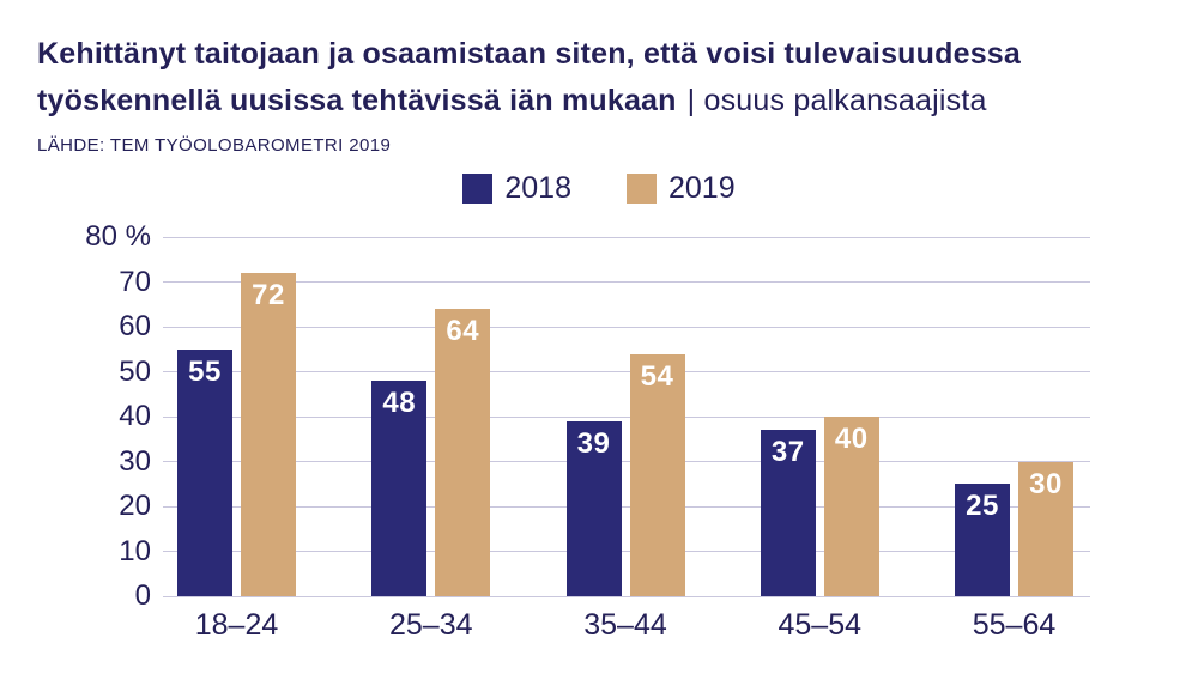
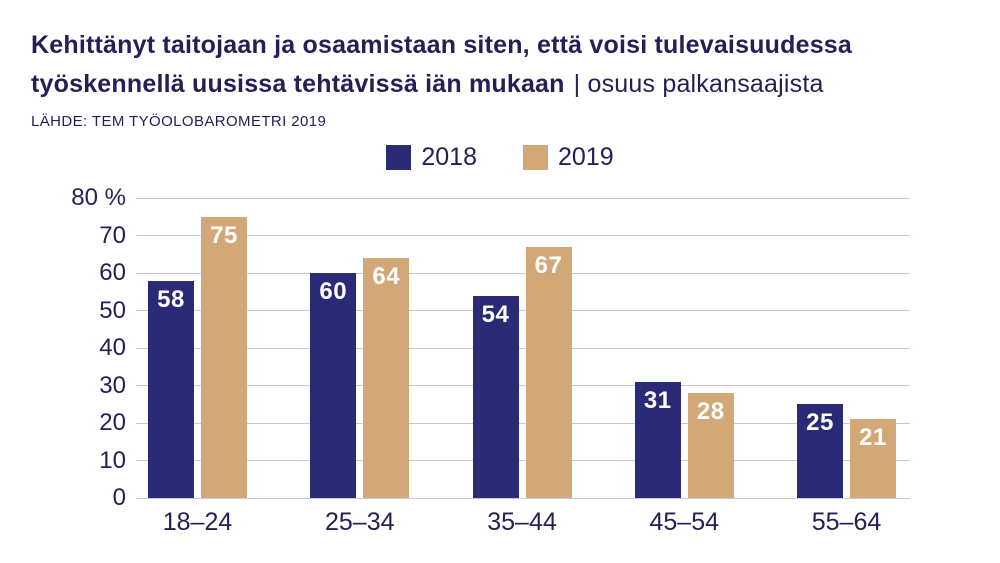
2018/18–24: 55 -> 58
2019/18–24: 72 -> 75
2018/25–34: 48 -> 60
2018/35–44: 39 -> 54
2019/35–44: 54 -> 67
2018/45–54: 37 -> 31
2019/45–54: 40 -> 28
2019/55–64: 30 -> 21
